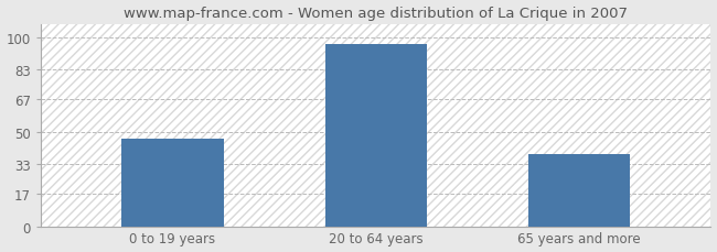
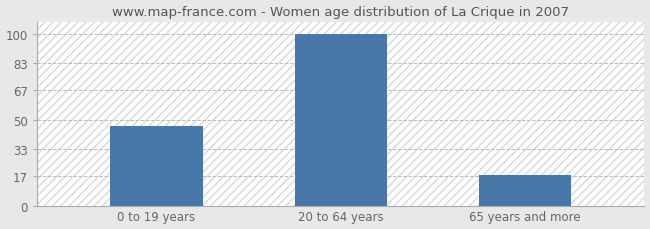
20 to 64 years: 96 -> 100
65 years and more: 38 -> 18
